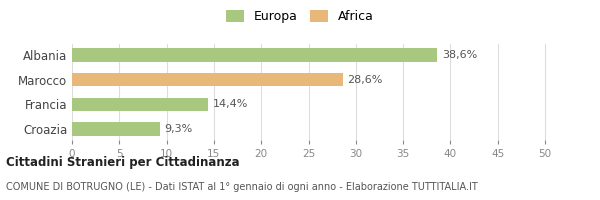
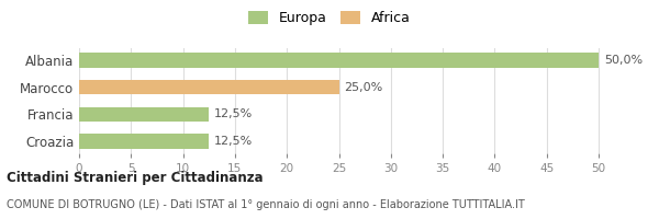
Albania: 38,6% -> 50,0%
Marocco: 28,6% -> 25,0%
Francia: 14,4% -> 12,5%
Croazia: 9,3% -> 12,5%
